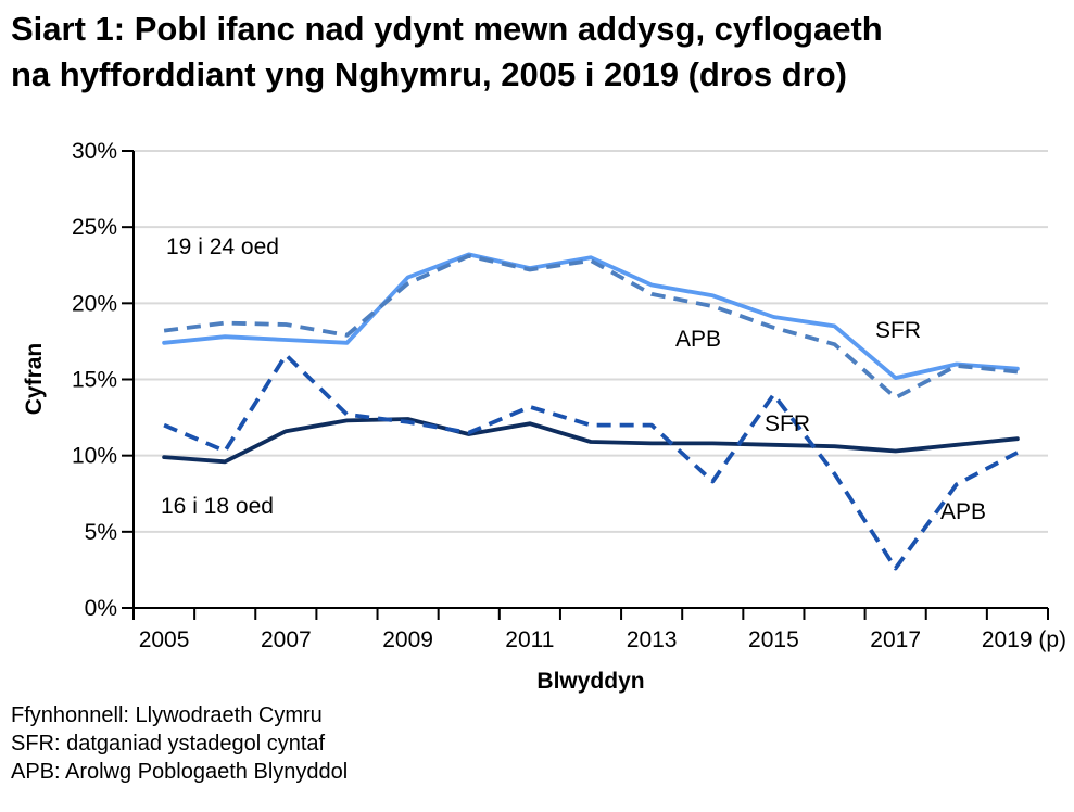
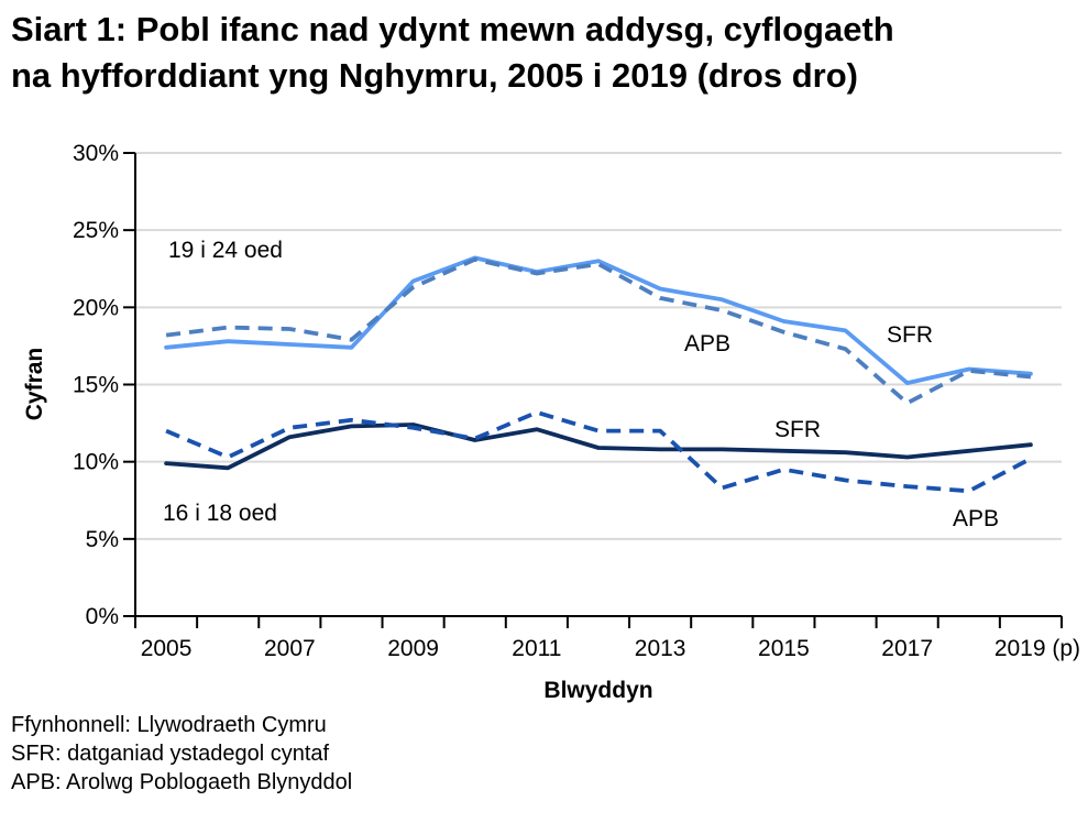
16 i 18 oed APB/2007: 16.6% -> 12.2%
16 i 18 oed APB/2015: 14.0% -> 9.5%
16 i 18 oed APB/2017: 2.6% -> 8.4%
